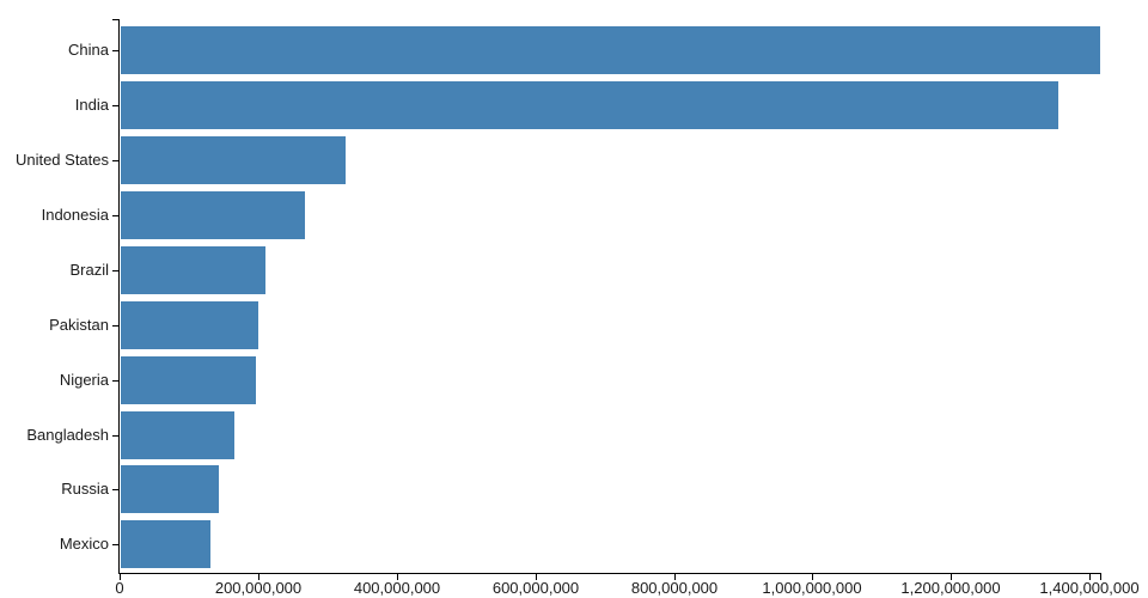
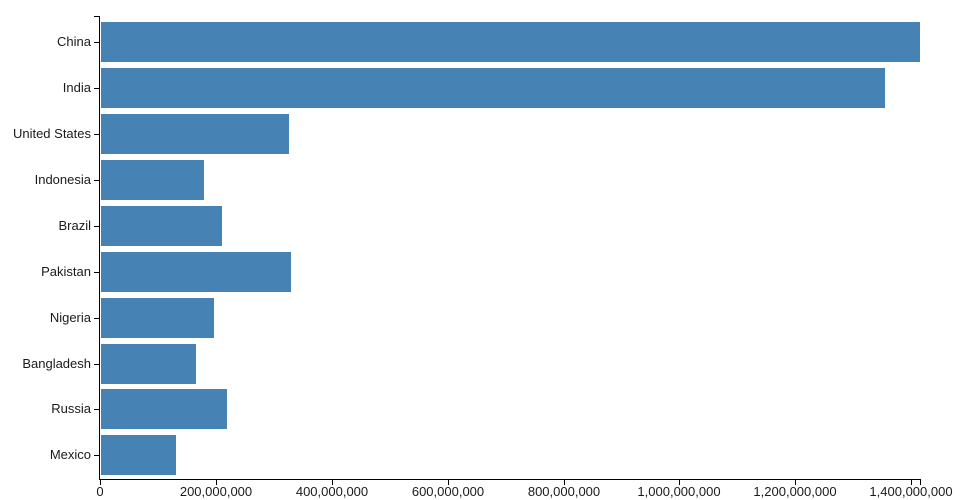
Indonesia: 270000000 -> 180000000
Pakistan: 200000000 -> 330000000
Russia: 140000000 -> 220000000
